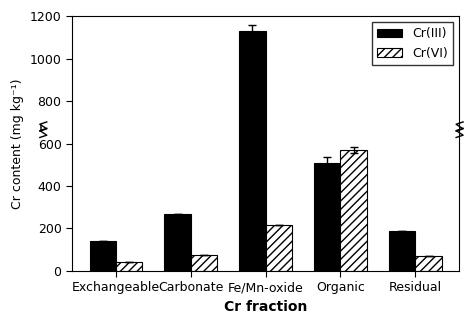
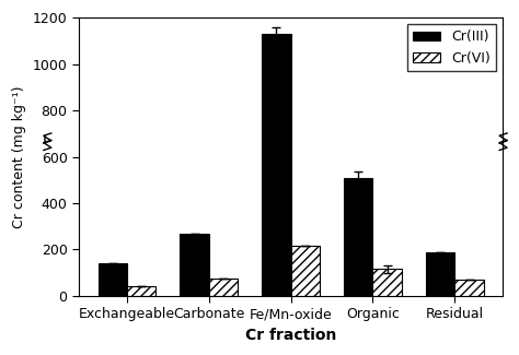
Cr(VI)/Organic: 570 -> 115
